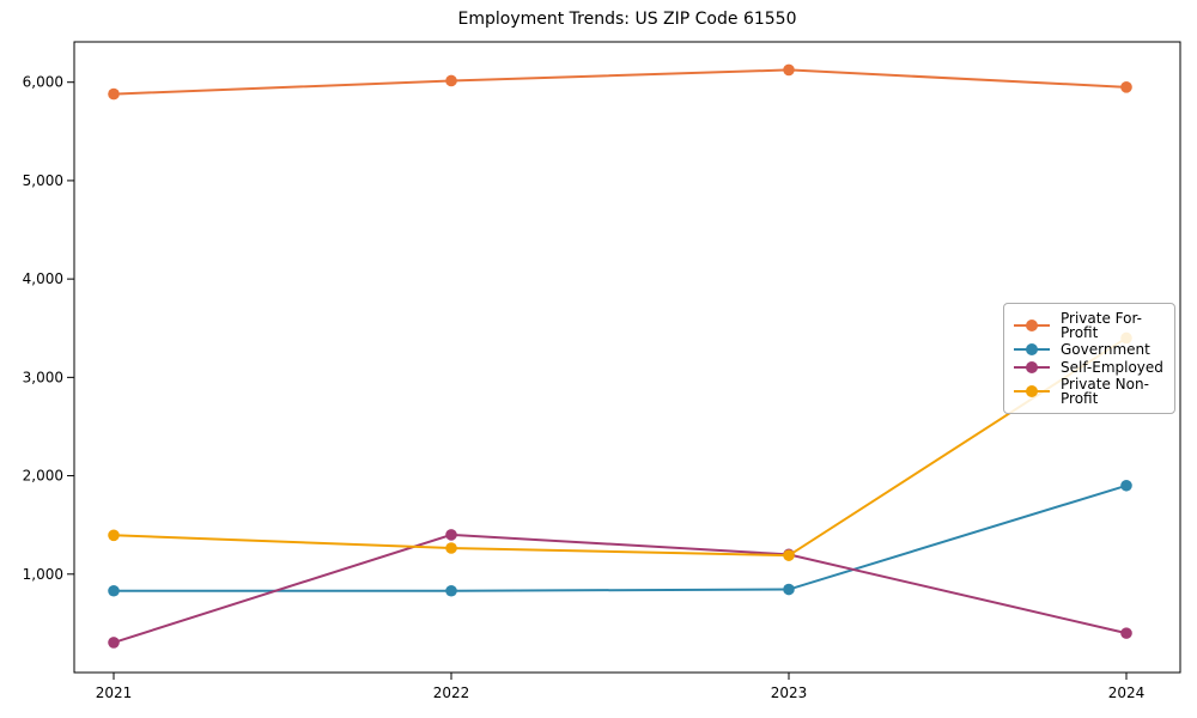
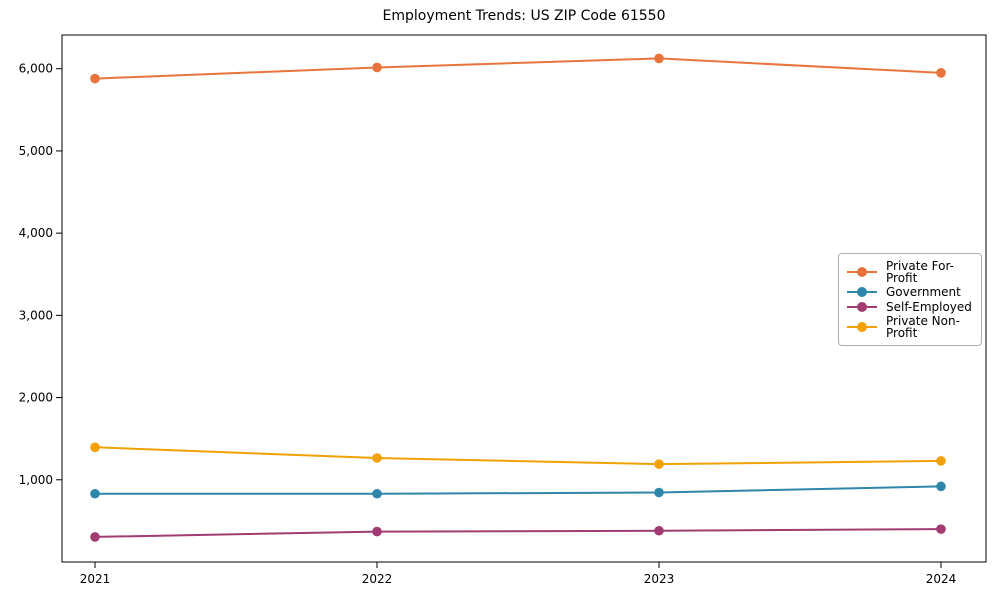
Self-Employed/2022: 1400 -> 400
Self-Employed/2023: 1200 -> 400
Government/2024: 1900 -> 900
Private Non-Profit/2024: 3400 -> 1200
